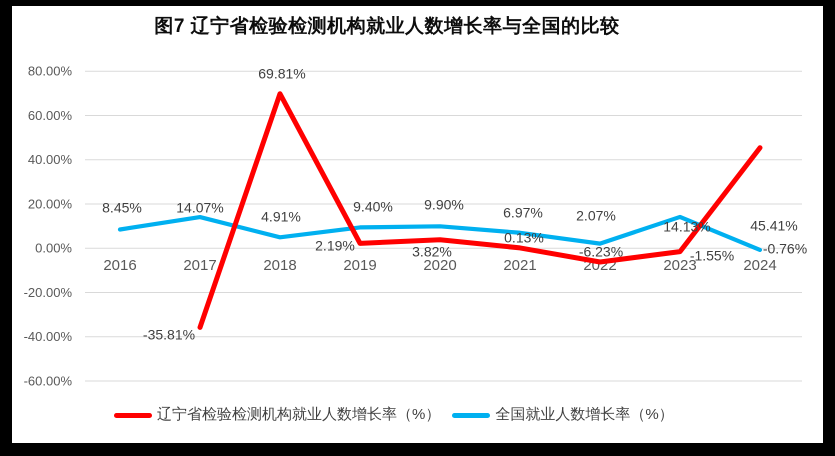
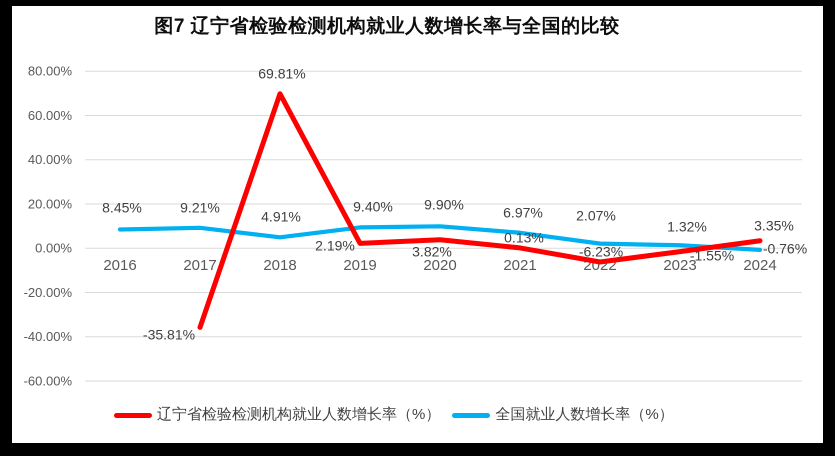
全国就业人数增长率（%）/2017: 14.07% -> 9.21%
全国就业人数增长率（%）/2023: 14.13% -> 1.32%
辽宁省检验检测机构就业人数增长率（%）/2024: 45.41% -> 3.35%
